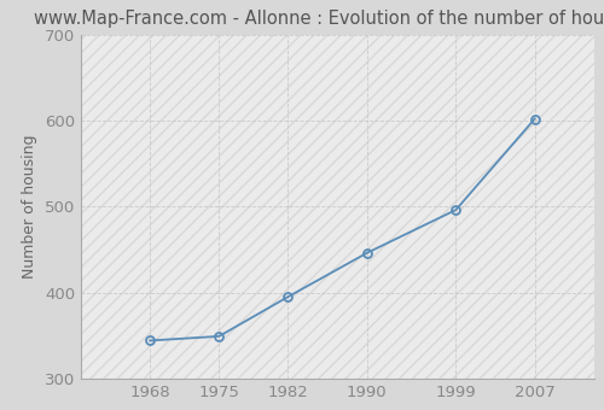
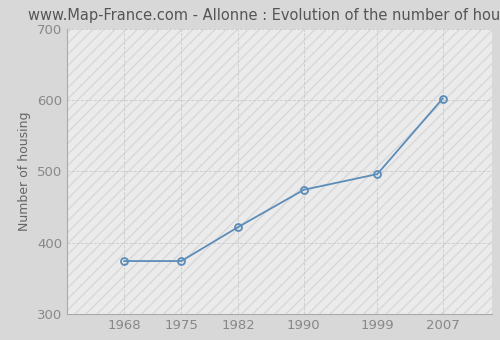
1968: 344 -> 374
1975: 349 -> 374
1982: 395 -> 422
1990: 446 -> 474
